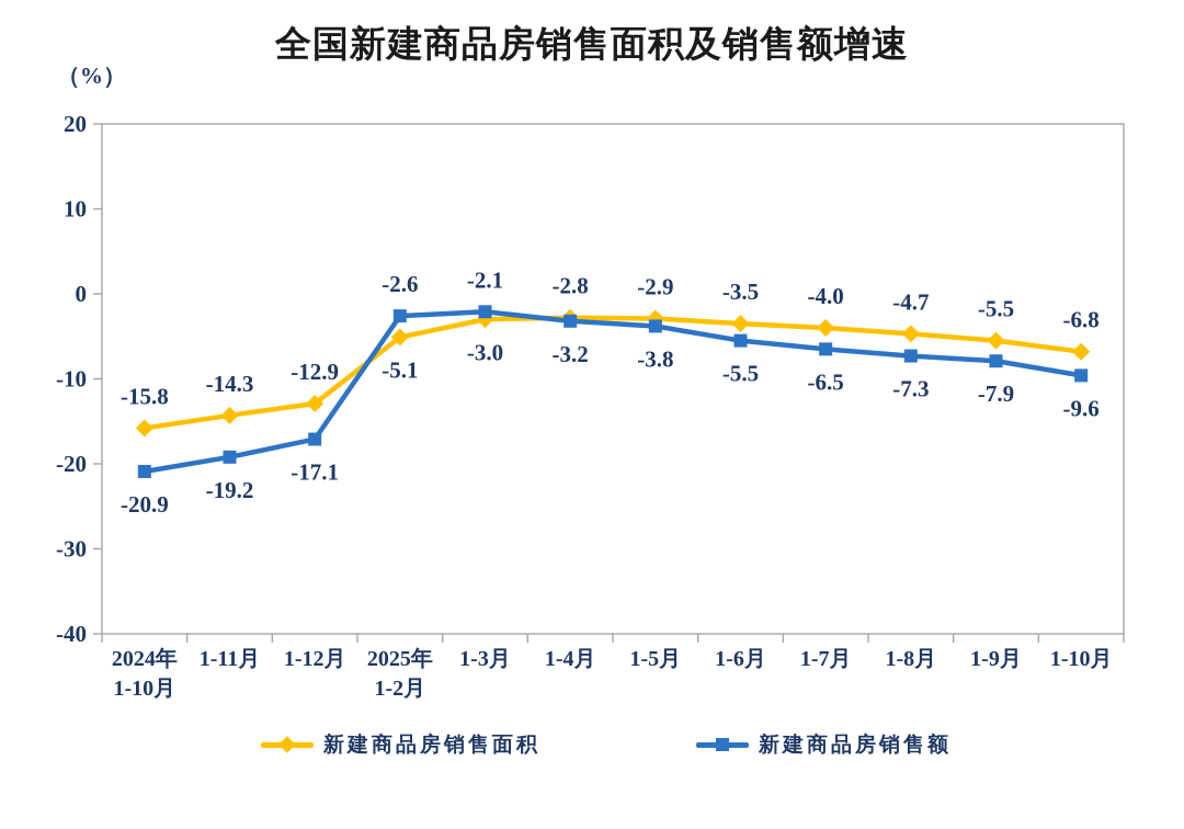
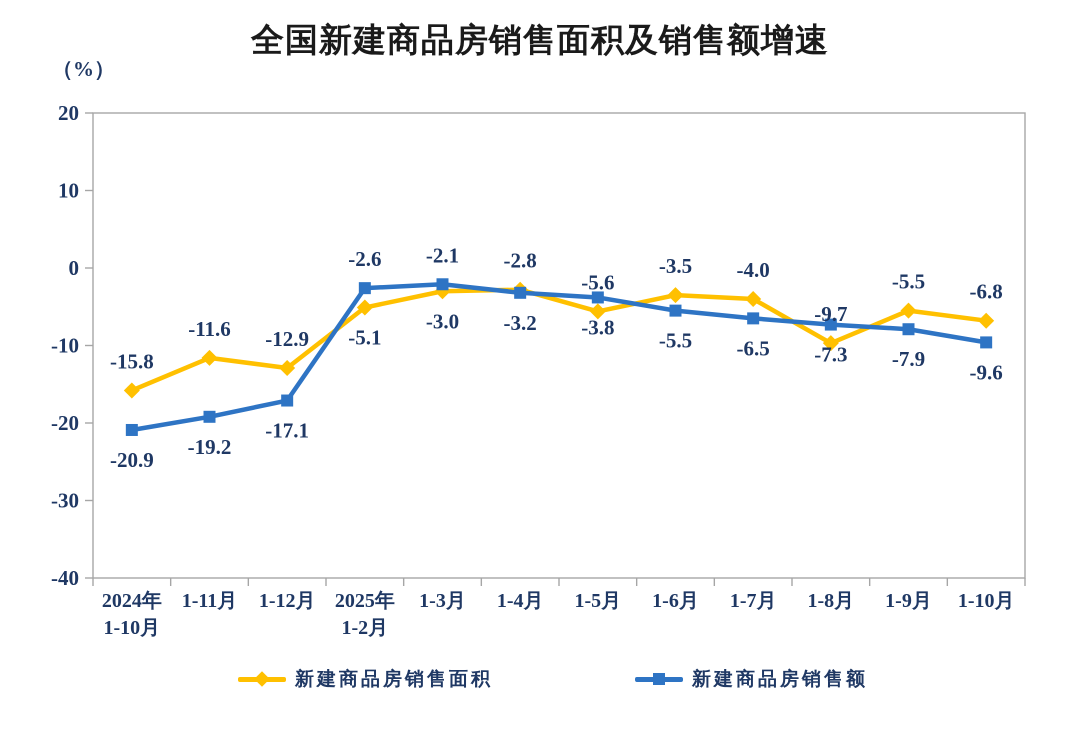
新建商品房销售面积/1-11月: -14.3 -> -11.6
新建商品房销售面积/1-5月: -2.9 -> -5.6
新建商品房销售面积/1-8月: -4.7 -> -9.7
